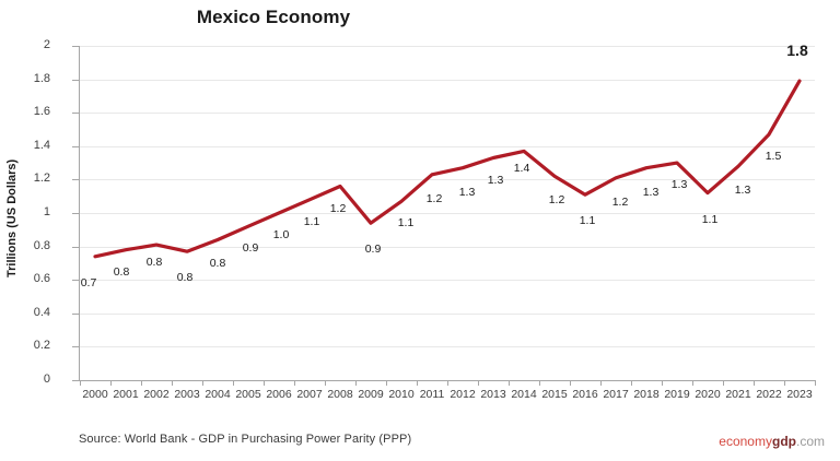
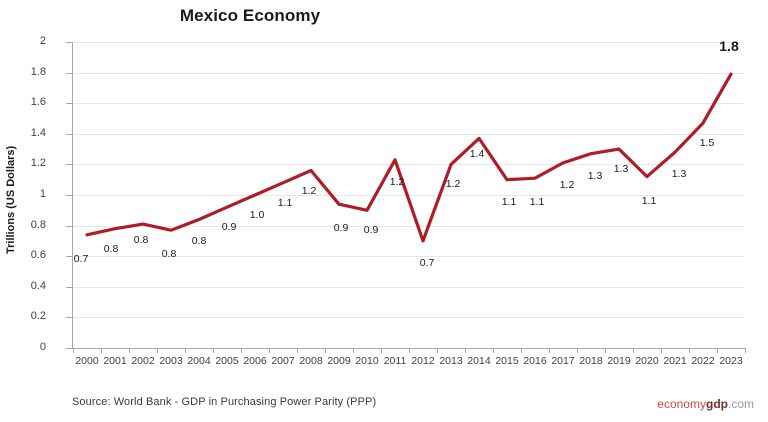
2010: 1.1 -> 0.9
2012: 1.3 -> 0.7
2013: 1.3 -> 1.2
2015: 1.2 -> 1.1
